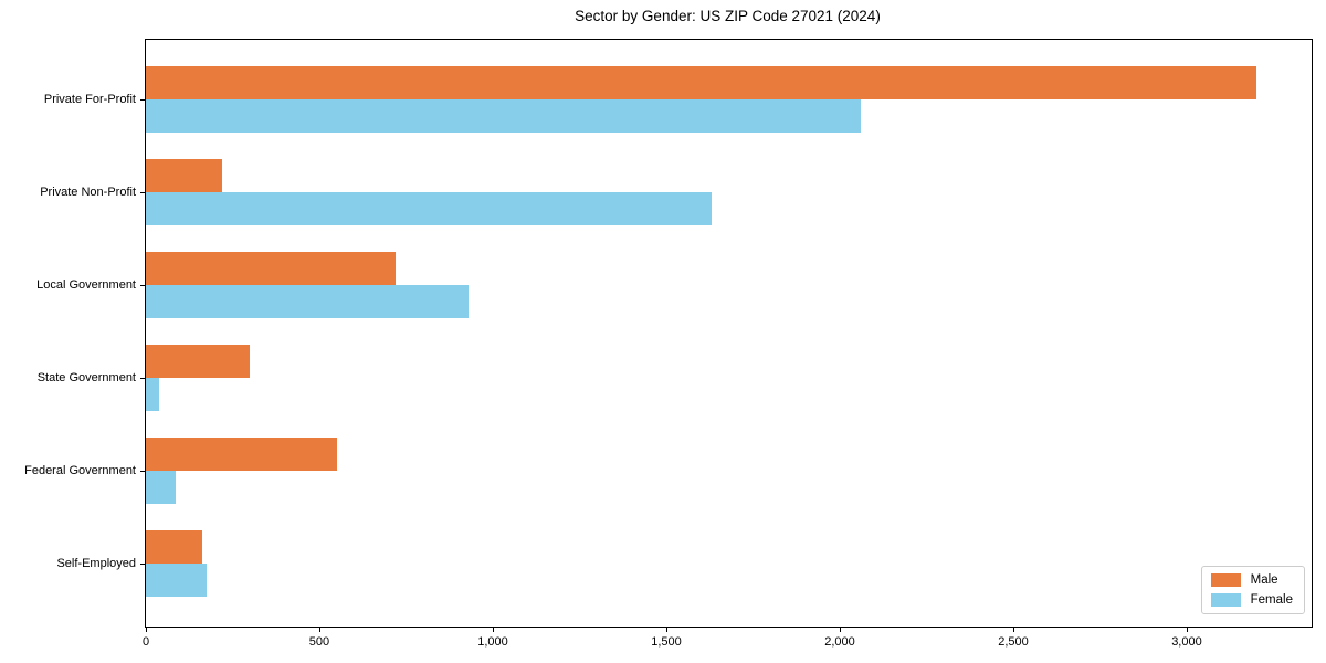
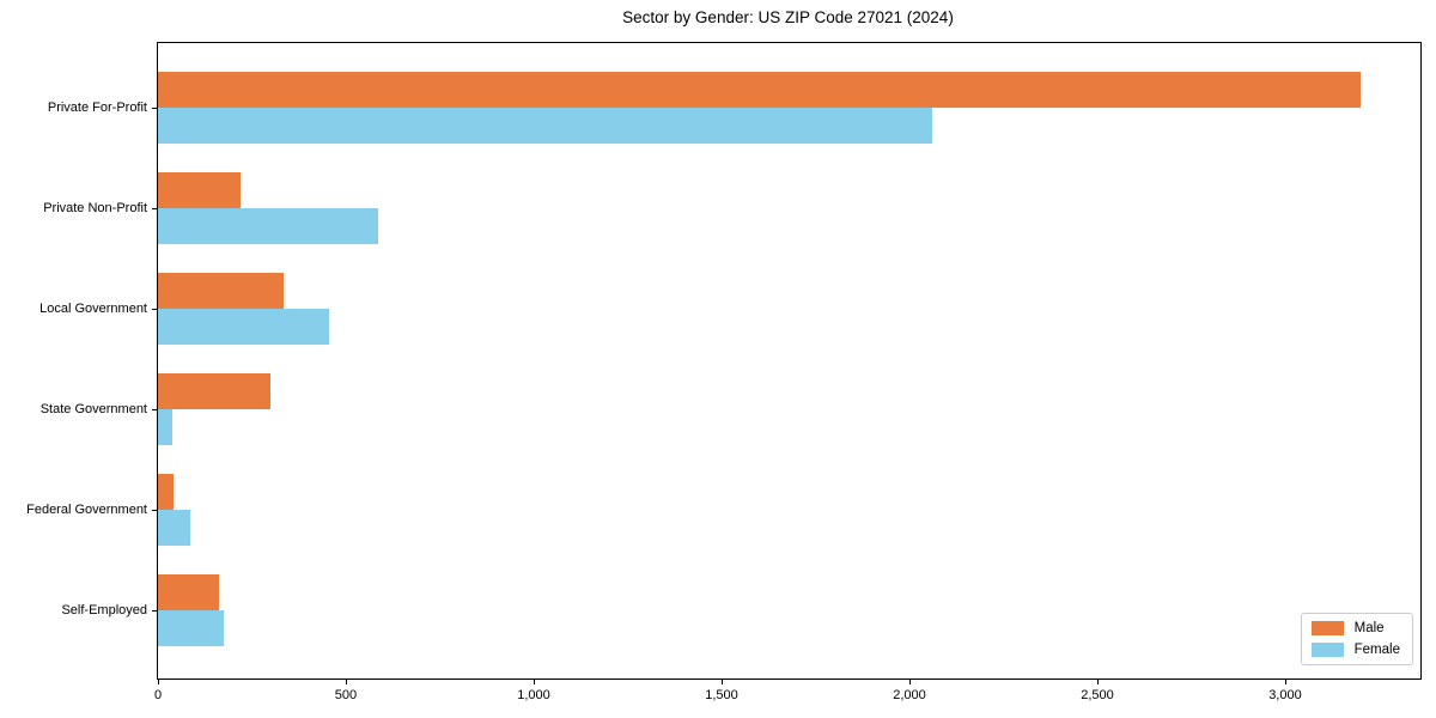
Female/Private Non-Profit: 1630 -> 580
Male/Local Government: 720 -> 330
Female/Local Government: 930 -> 460
Male/Federal Government: 550 -> 40
